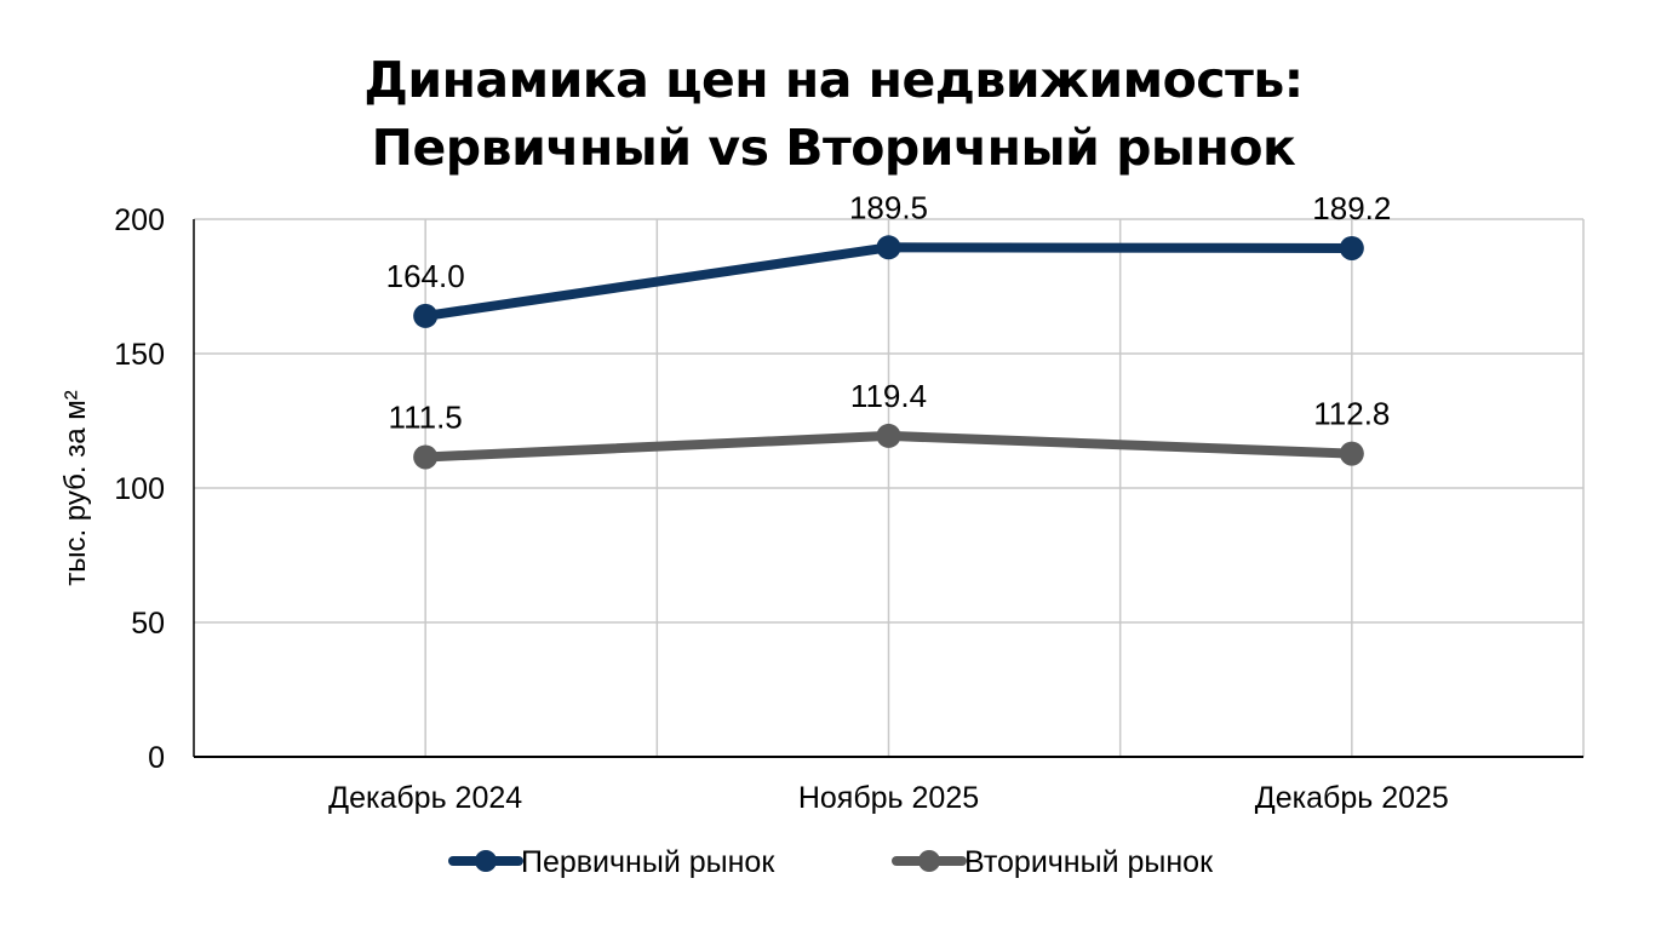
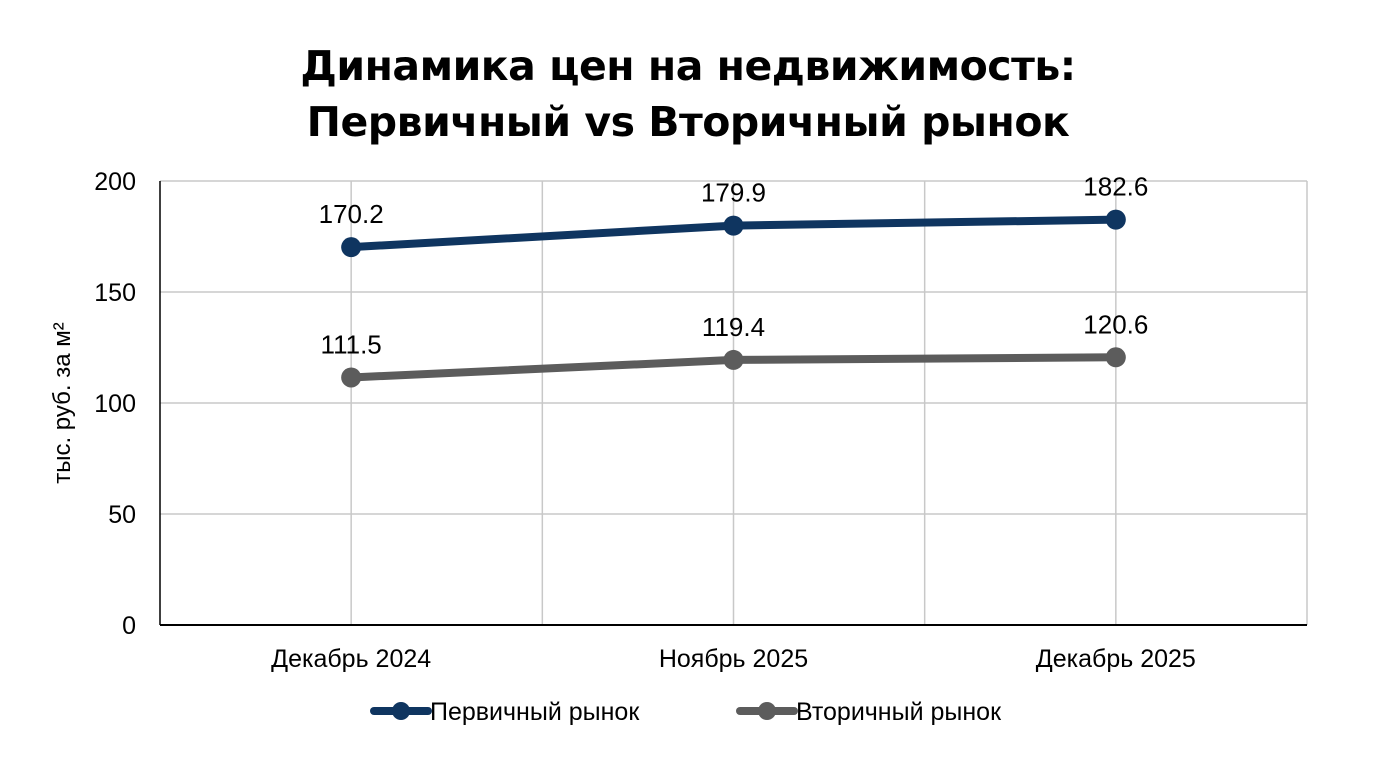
Первичный рынок/Декабрь 2024: 164.0 -> 170.2
Первичный рынок/Ноябрь 2025: 189.5 -> 179.9
Первичный рынок/Декабрь 2025: 189.2 -> 182.6
Вторичный рынок/Декабрь 2025: 112.8 -> 120.6
